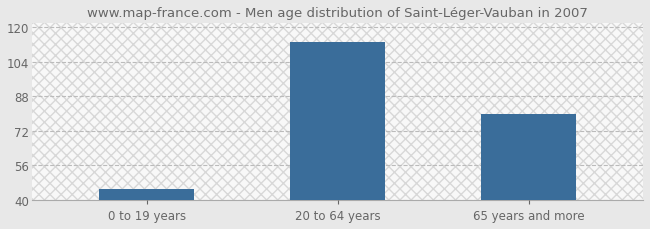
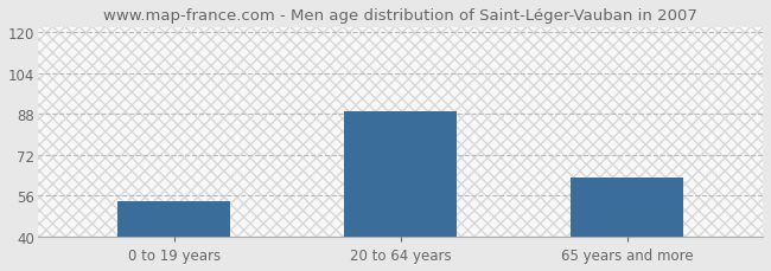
0 to 19 years: 45 -> 54
20 to 64 years: 113 -> 89
65 years and more: 80 -> 63
